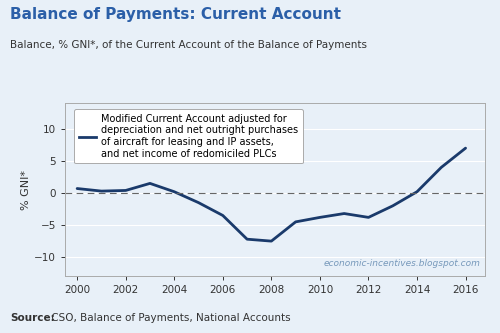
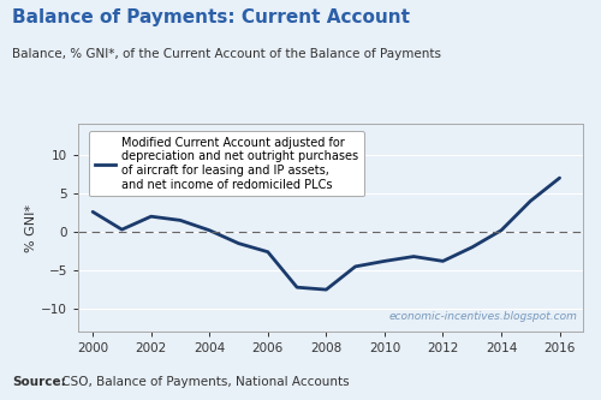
2000: 0.7 -> 2.6
2002: 0.4 -> 2.0
2006: -3.5 -> -2.6
